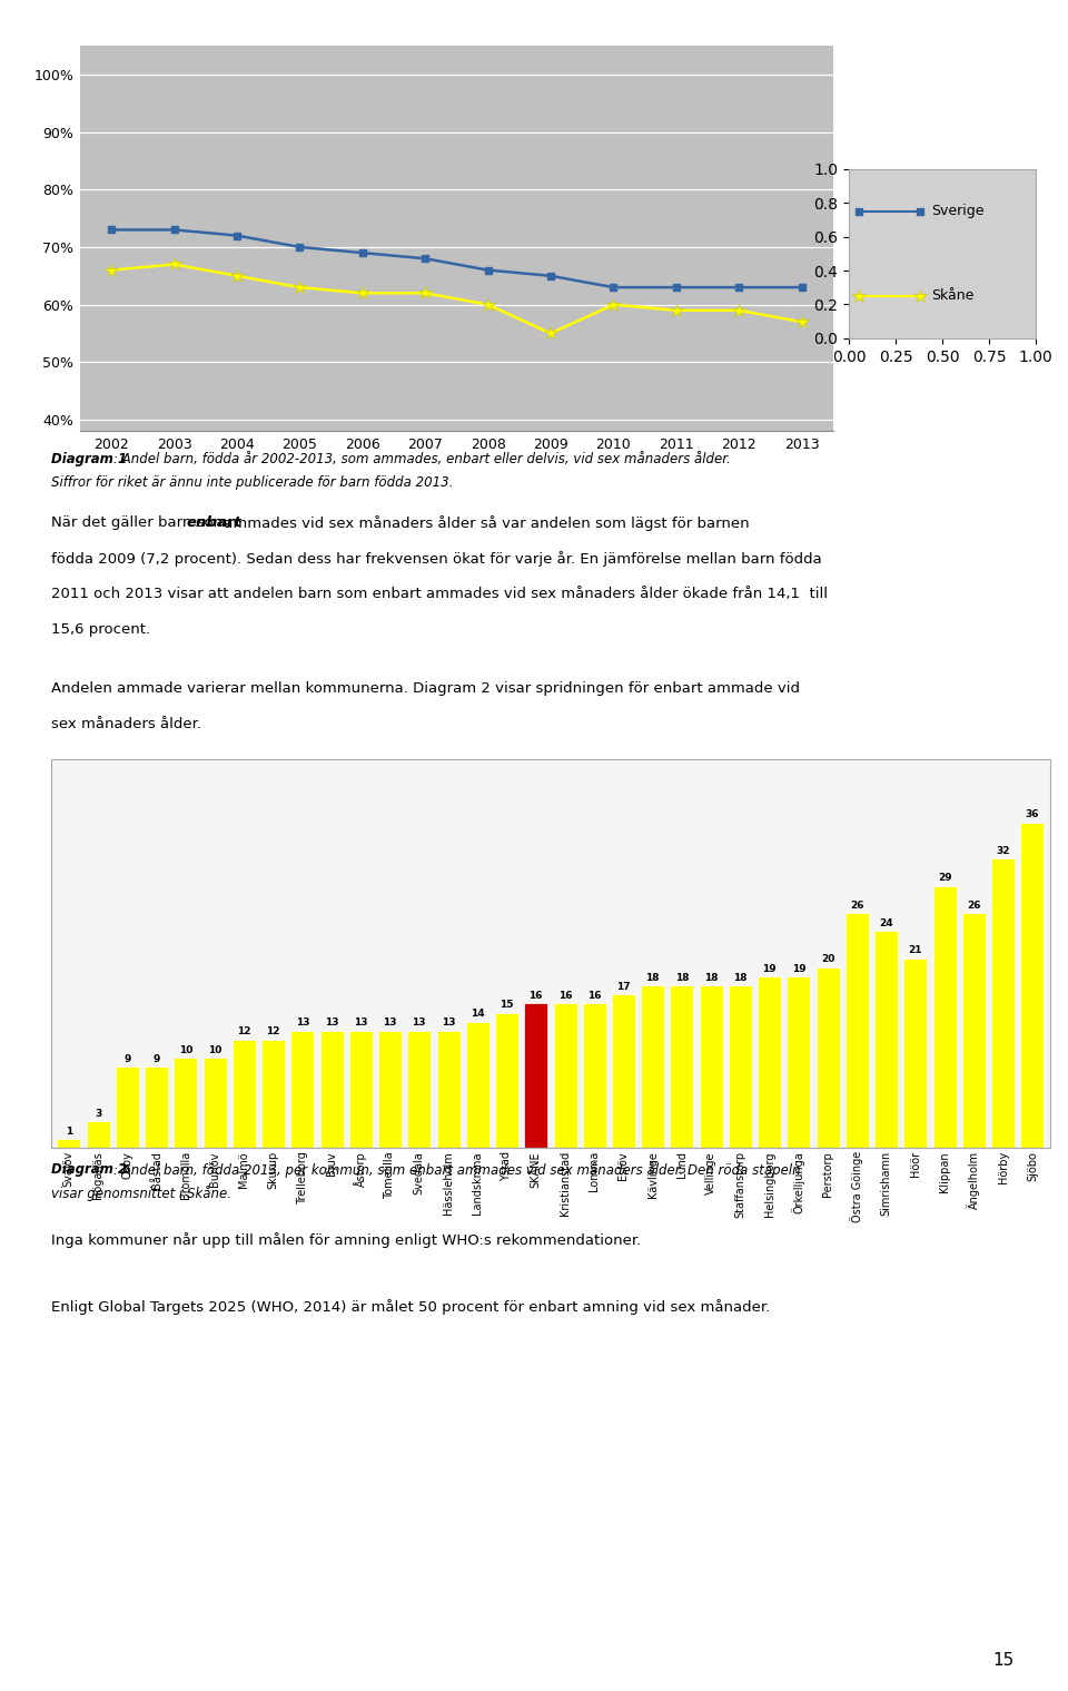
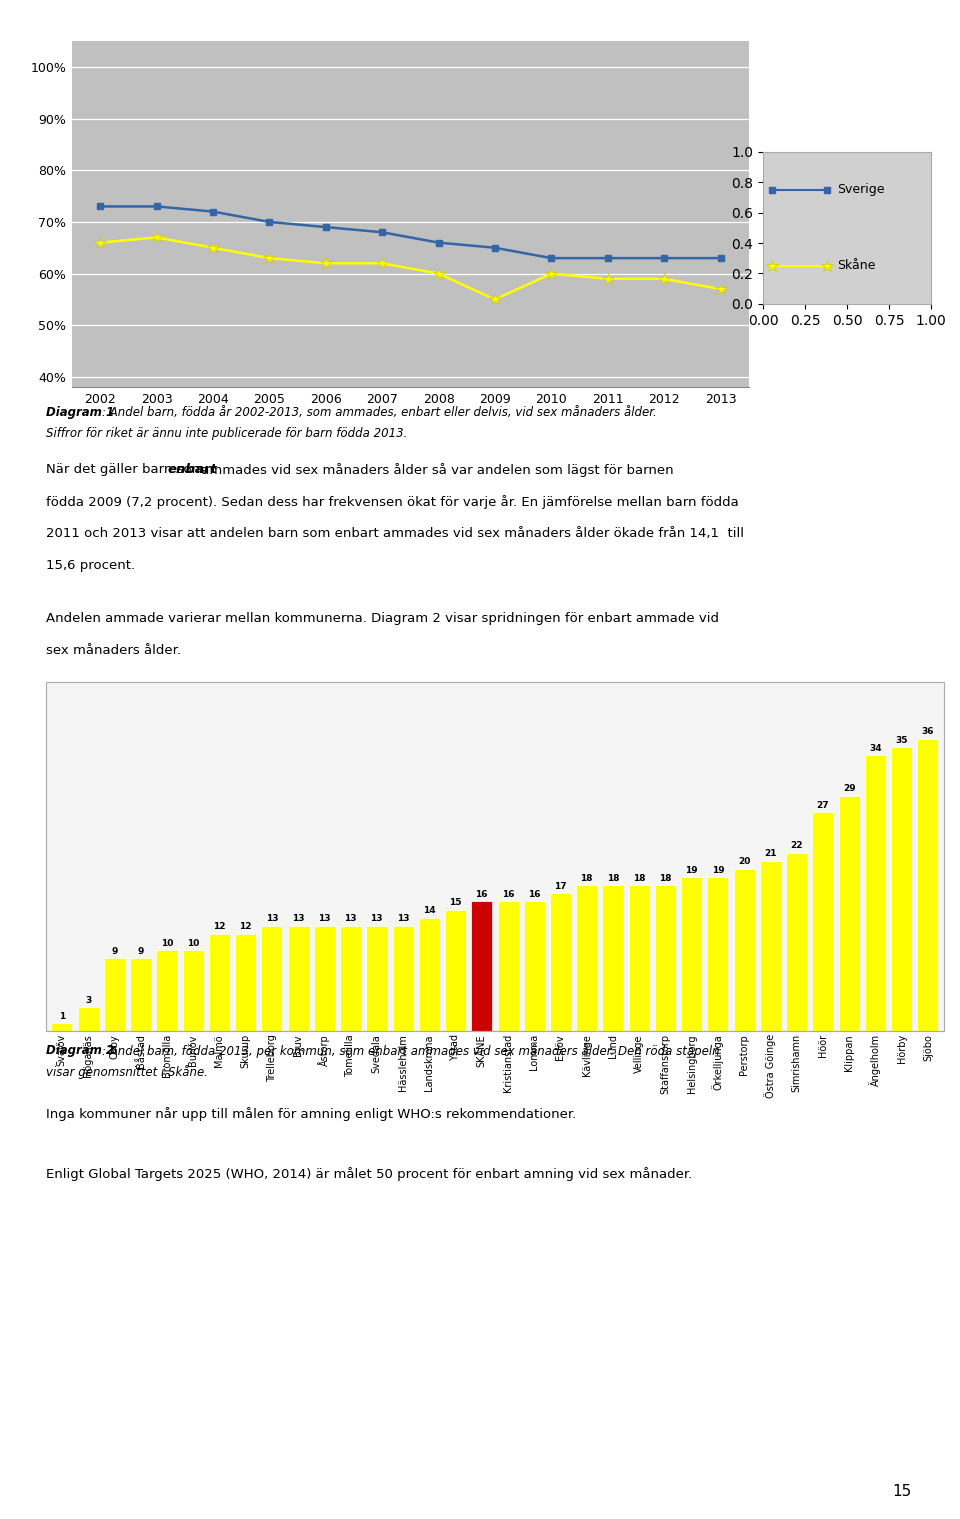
Östra Göinge: 26 -> 21
Simrishamn: 24 -> 22
Höör: 21 -> 27
Ängelholm: 26 -> 34
Hörby: 32 -> 35
